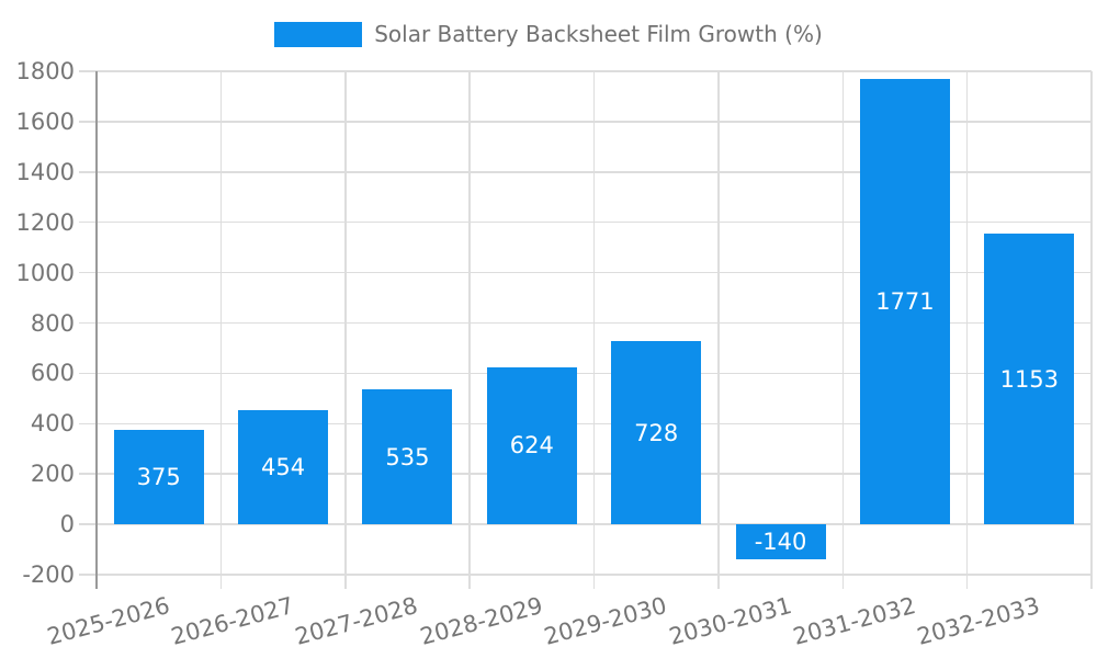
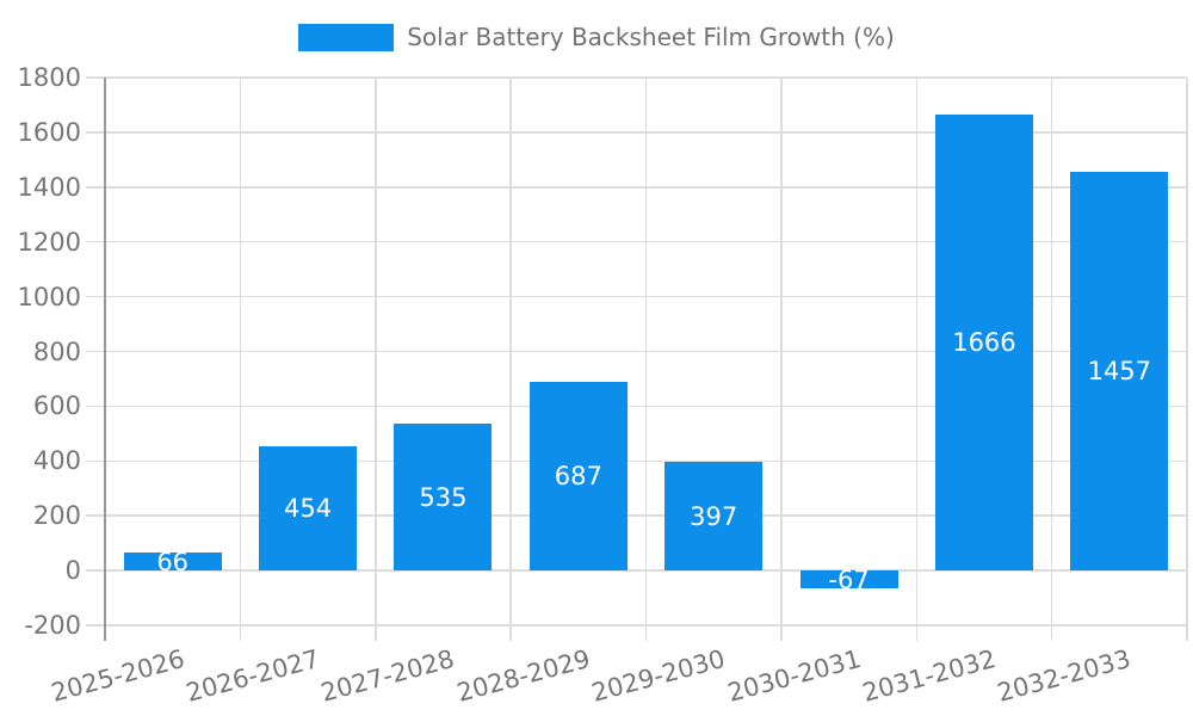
2025-2026: 375 -> 66
2028-2029: 624 -> 687
2029-2030: 728 -> 397
2030-2031: -140 -> -67
2031-2032: 1771 -> 1666
2032-2033: 1153 -> 1457
